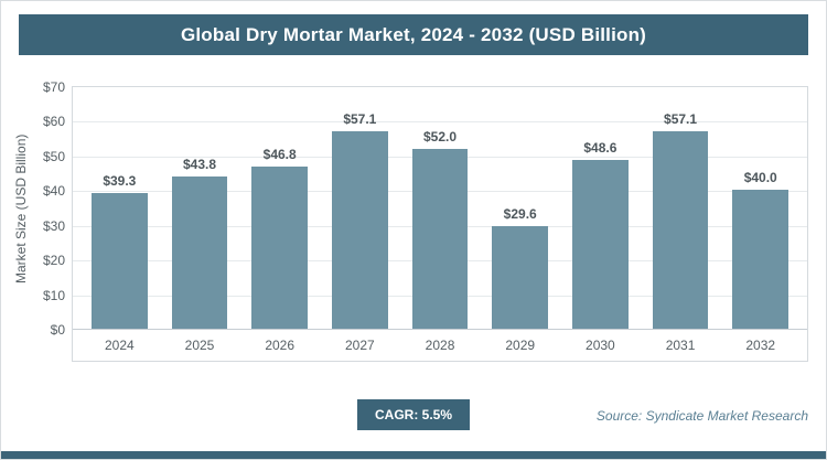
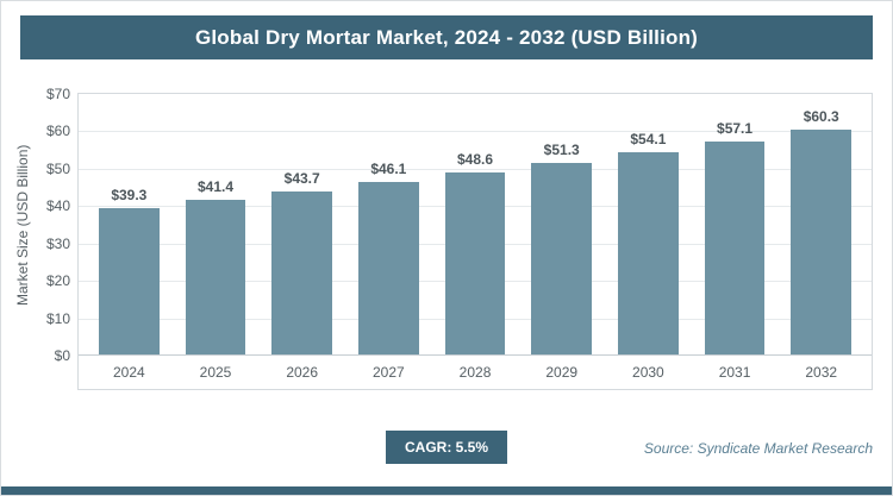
2025: $43.8 -> $41.4
2026: $46.8 -> $43.7
2027: $57.1 -> $46.1
2028: $52.0 -> $48.6
2029: $29.6 -> $51.3
2030: $48.6 -> $54.1
2032: $40.0 -> $60.3
